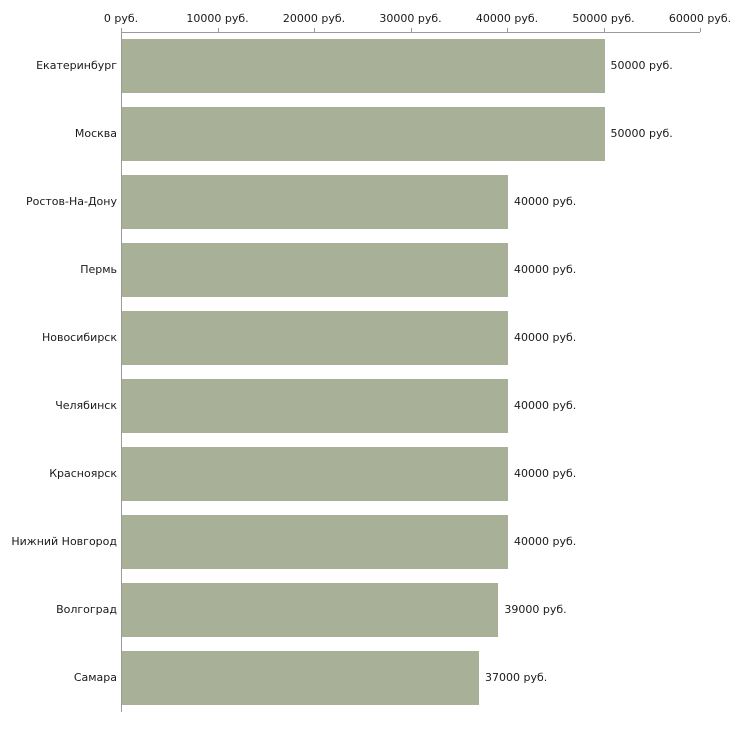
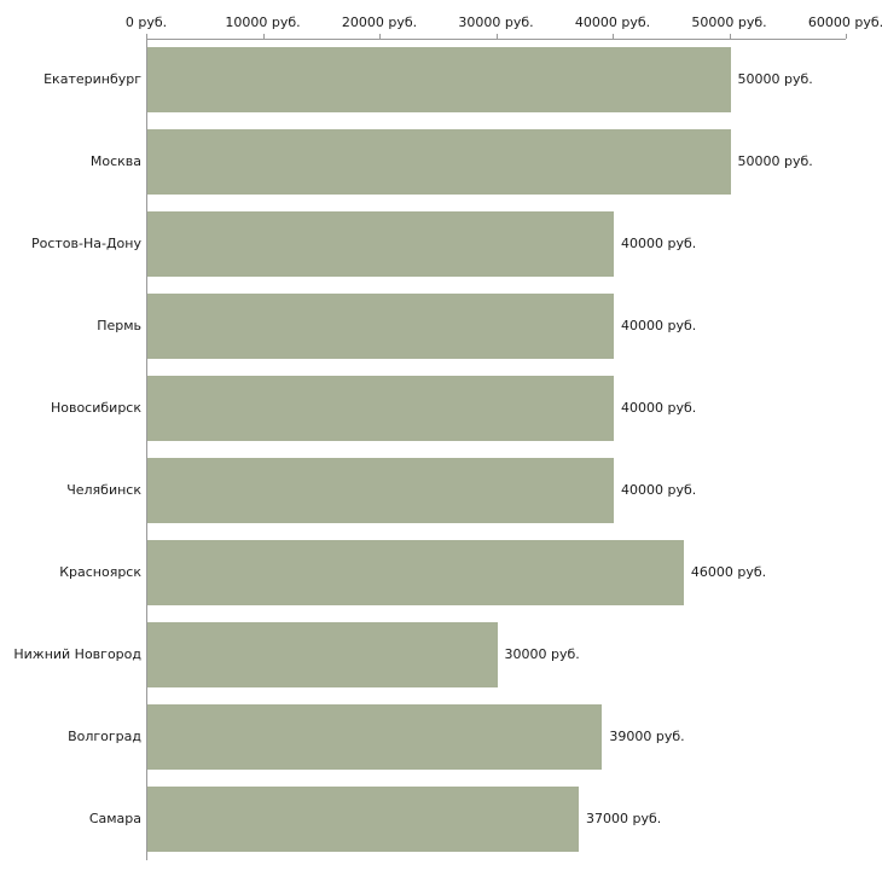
Красноярск: 40000 -> 46000
Нижний Новгород: 40000 -> 30000
